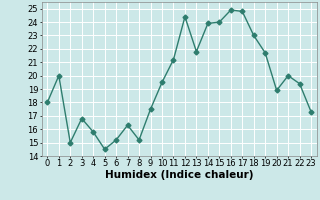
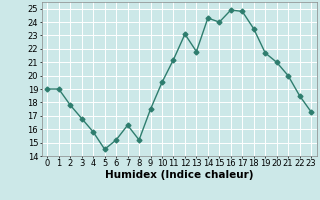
0: 18.0 -> 19.0
1: 20.0 -> 19.0
2: 15.0 -> 17.8
12: 24.4 -> 23.1
14: 23.9 -> 24.3
18: 23.0 -> 23.5
20: 18.9 -> 21.0
22: 19.4 -> 18.5
